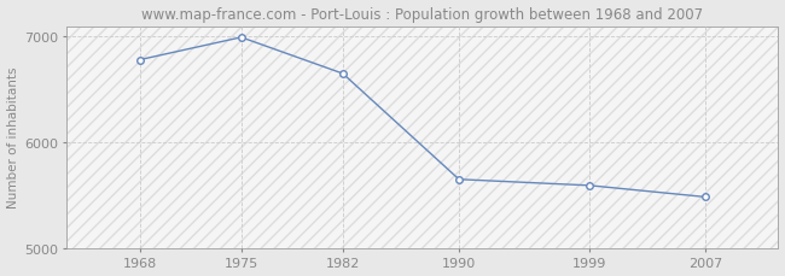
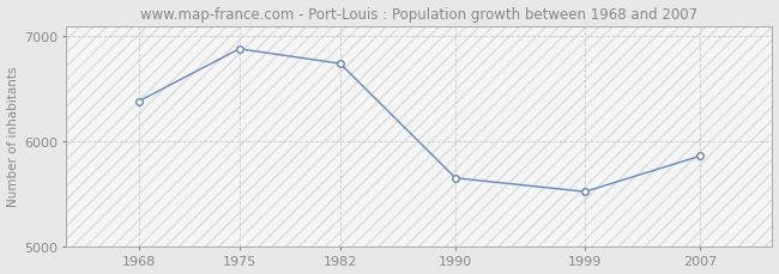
1968: 6780 -> 6380
1975: 6990 -> 6880
1982: 6650 -> 6740
1999: 5590 -> 5520
2007: 5480 -> 5860
